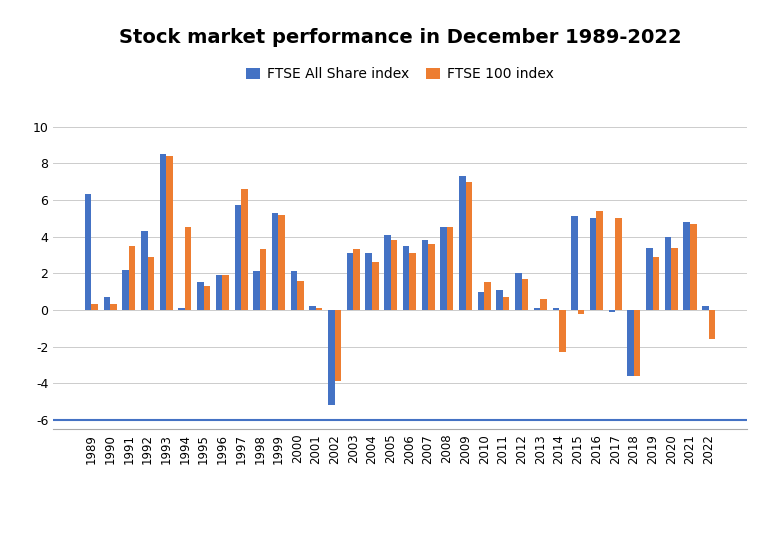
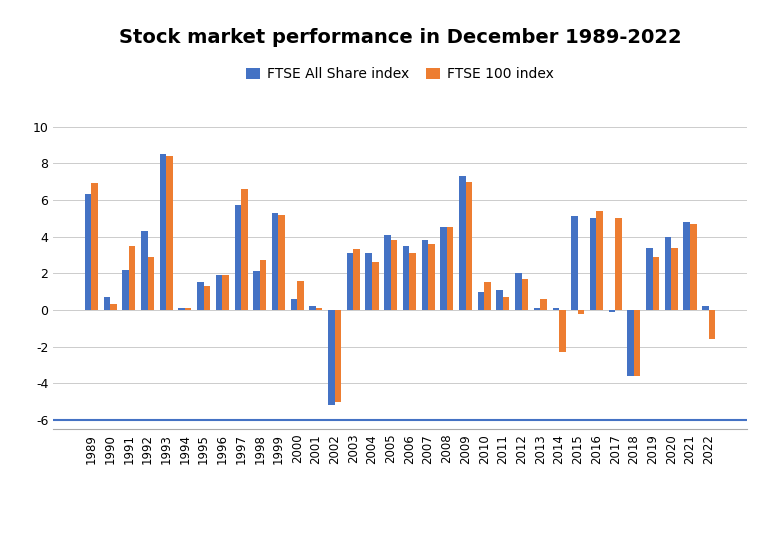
FTSE 100 index/1989: 0.3 -> 6.9
FTSE 100 index/1994: 4.5 -> 0.1
FTSE 100 index/1998: 3.3 -> 2.7
FTSE All Share index/2000: 2.1 -> 0.6
FTSE 100 index/2002: -3.9 -> -5.0
